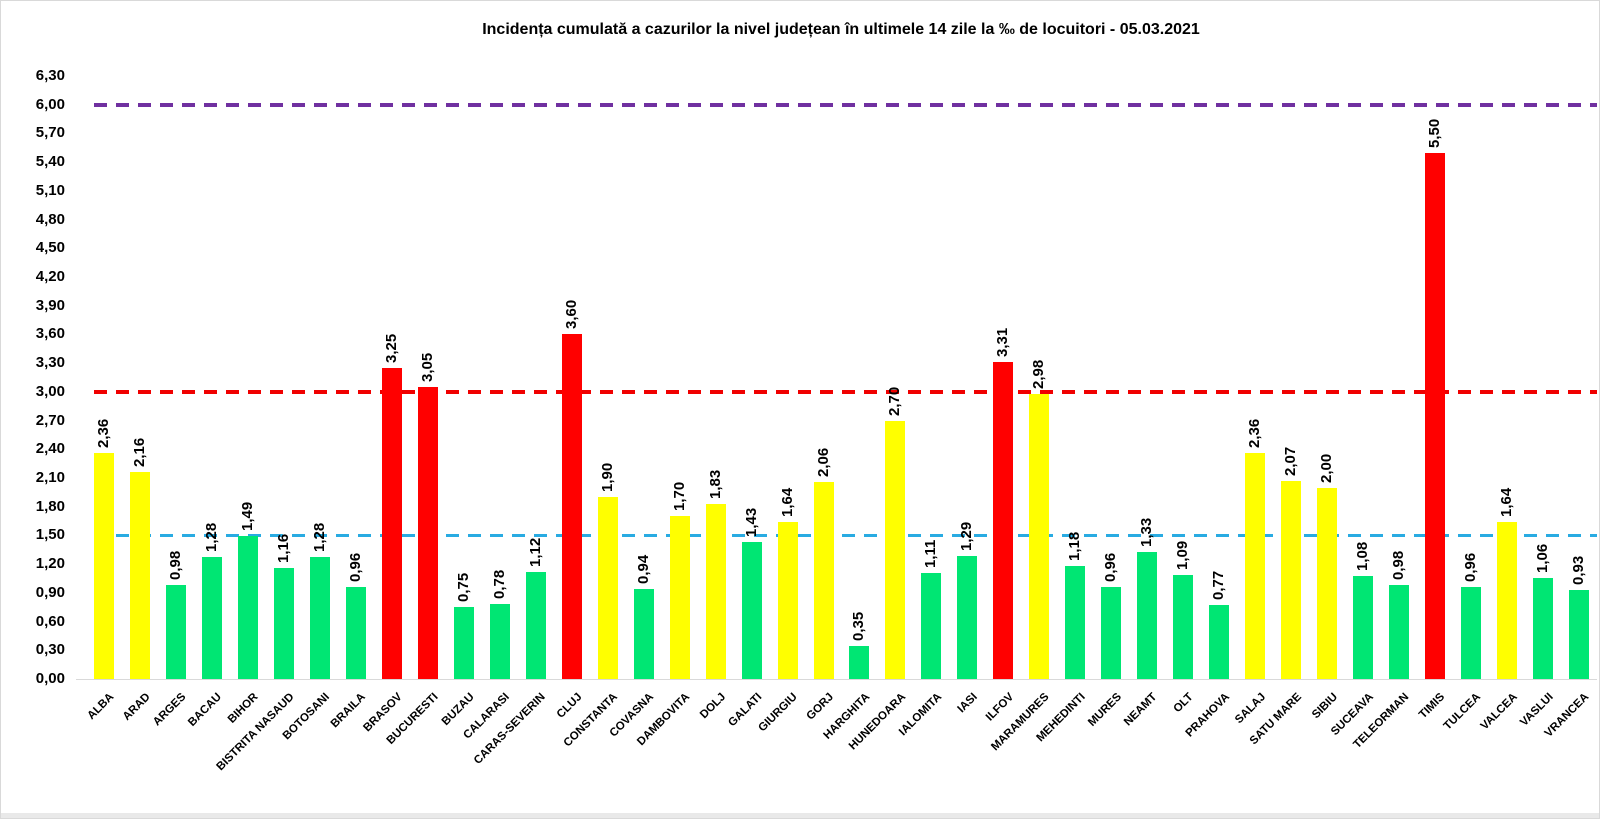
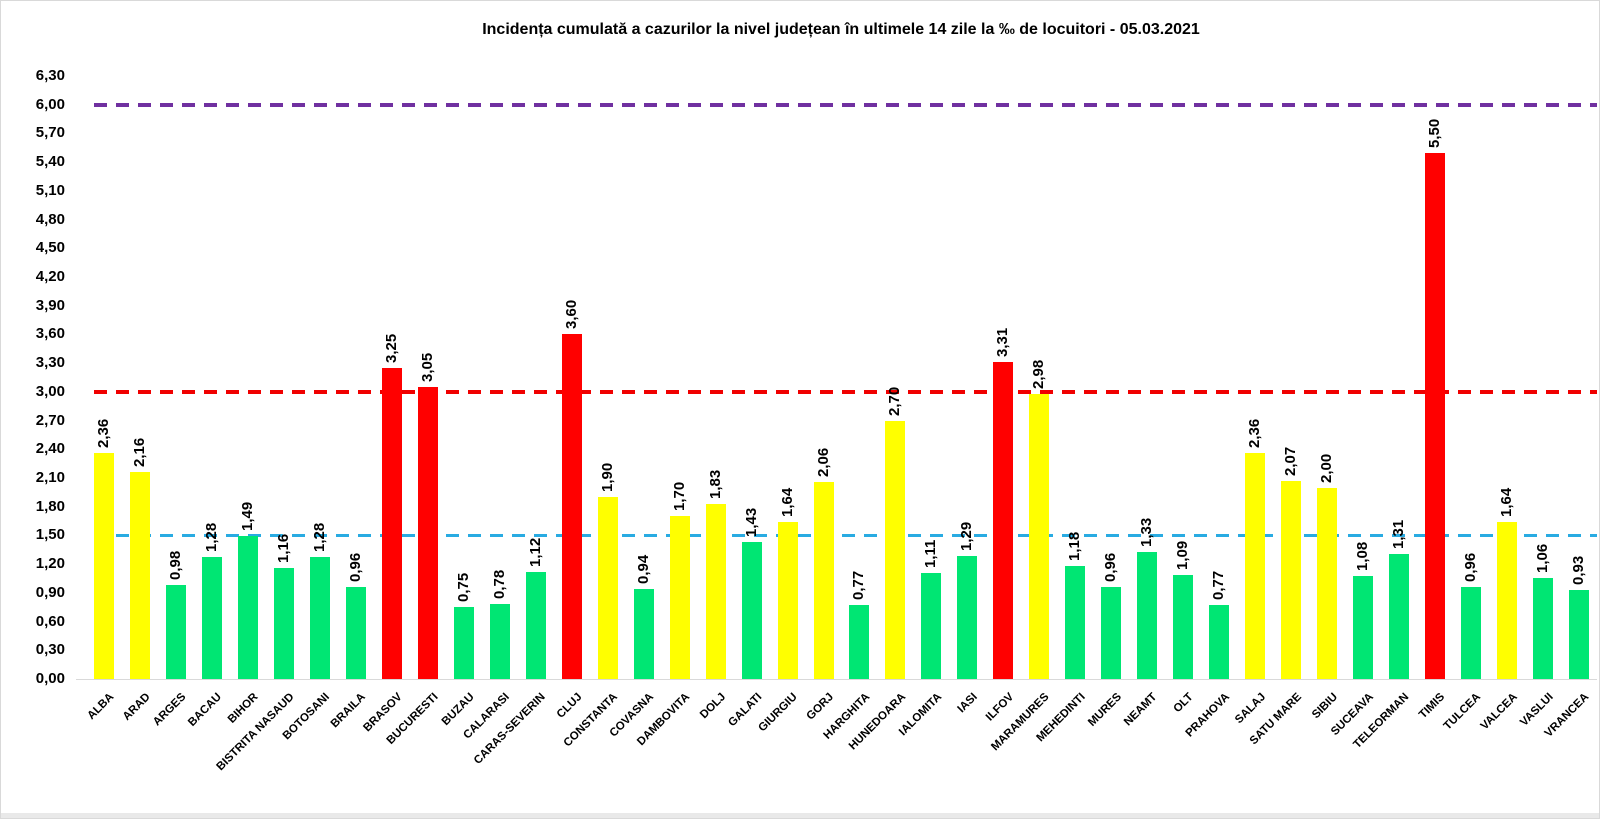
HARGHITA: 0,35 -> 0,77
TELEORMAN: 0,98 -> 1,31
